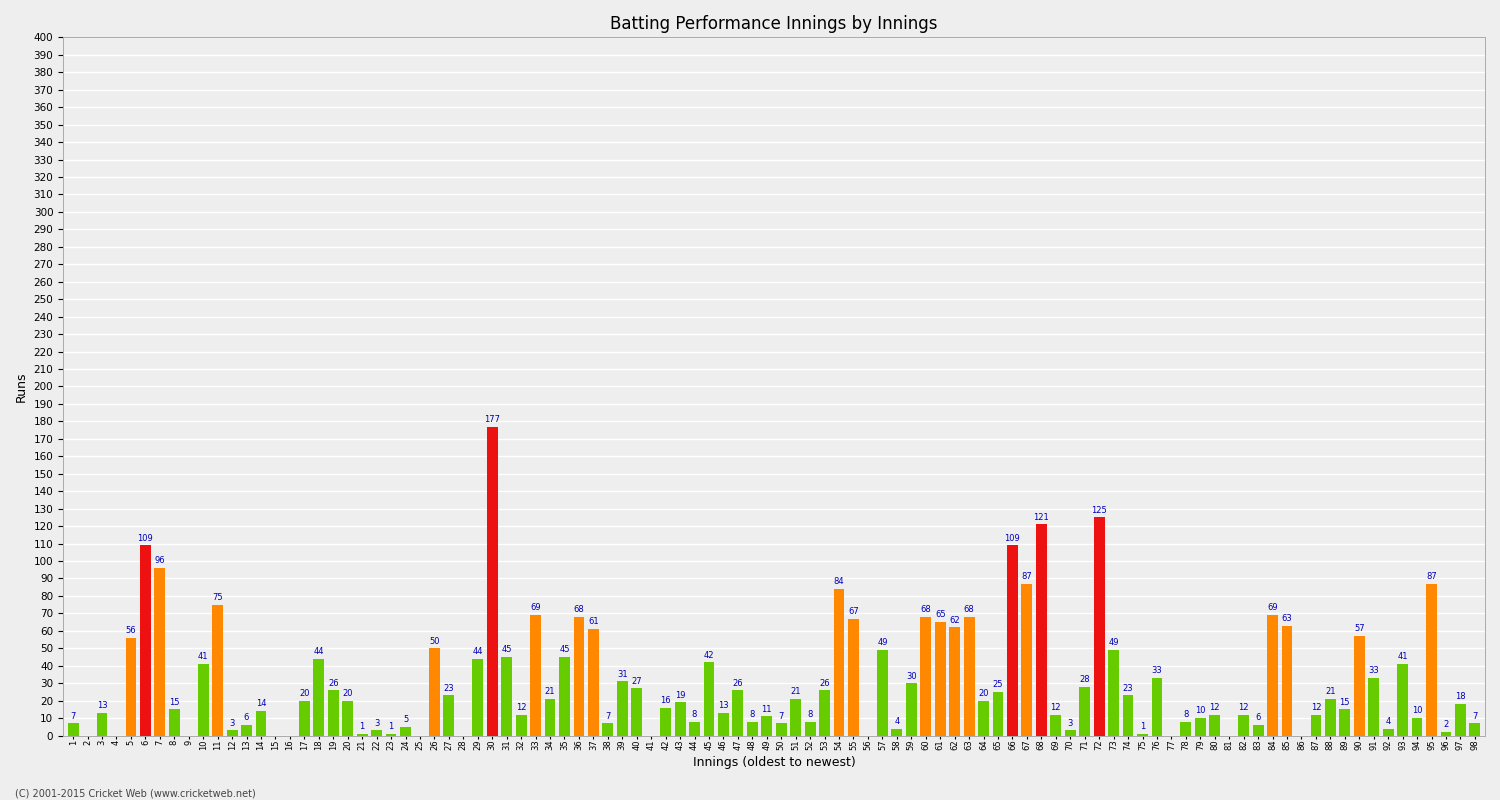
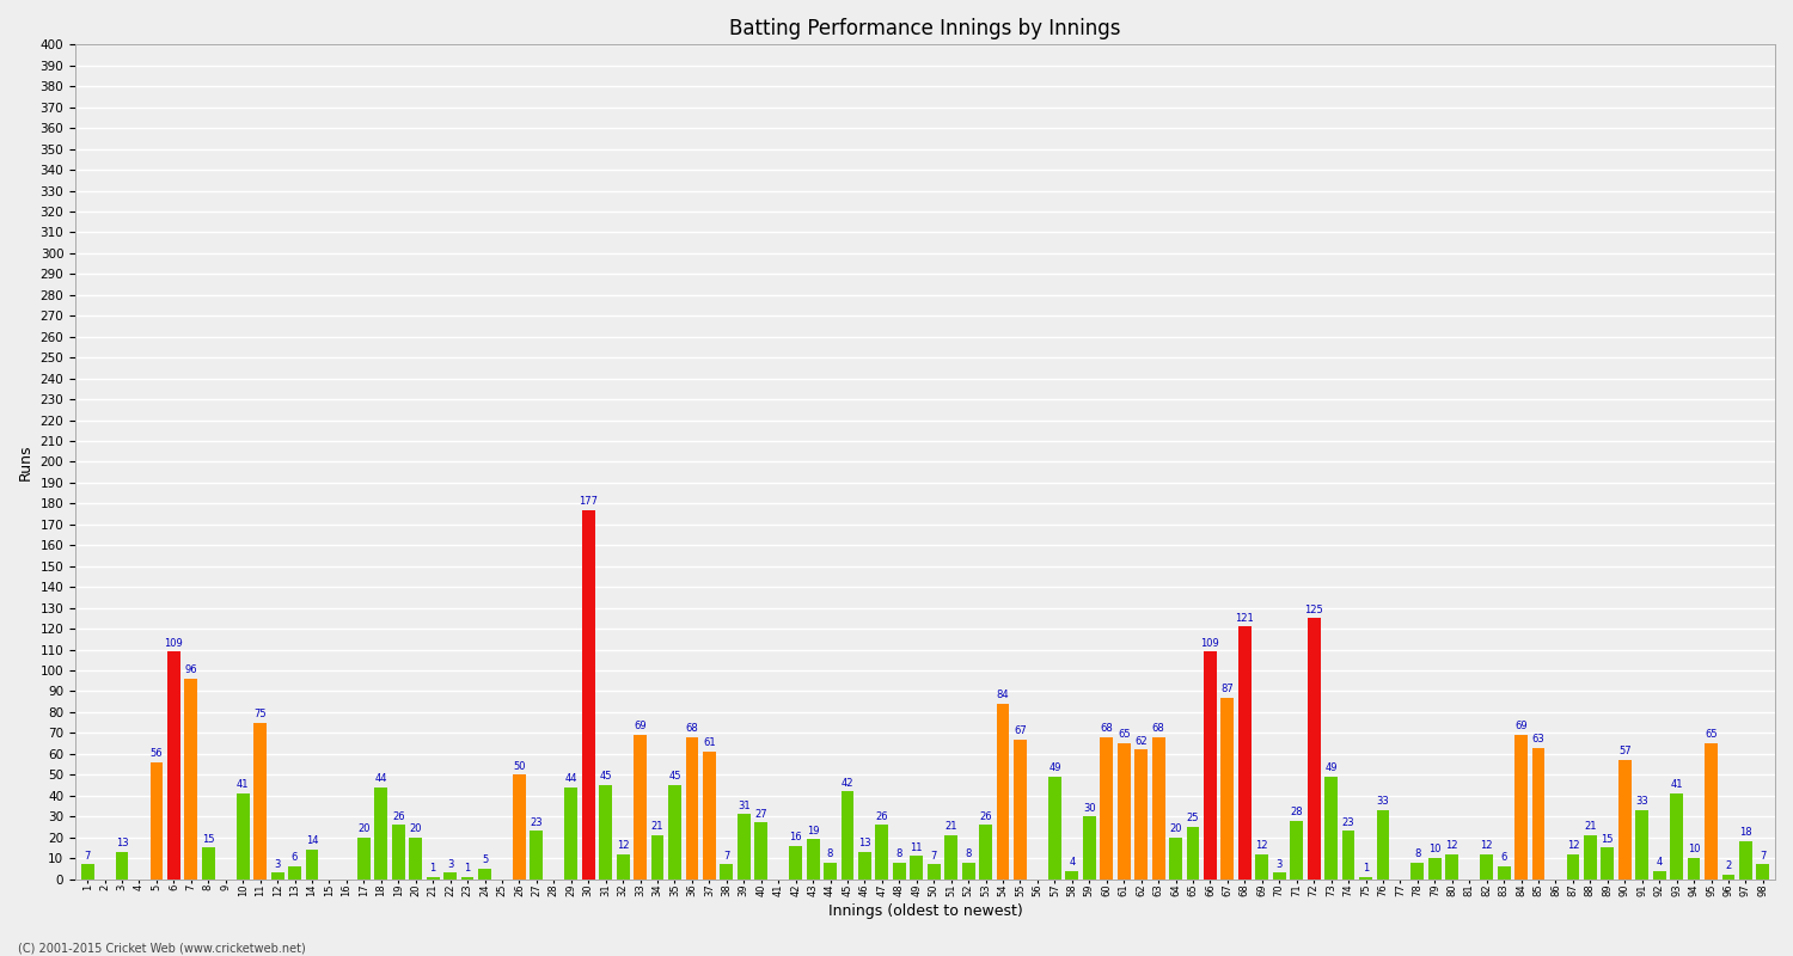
95: 87 -> 65
